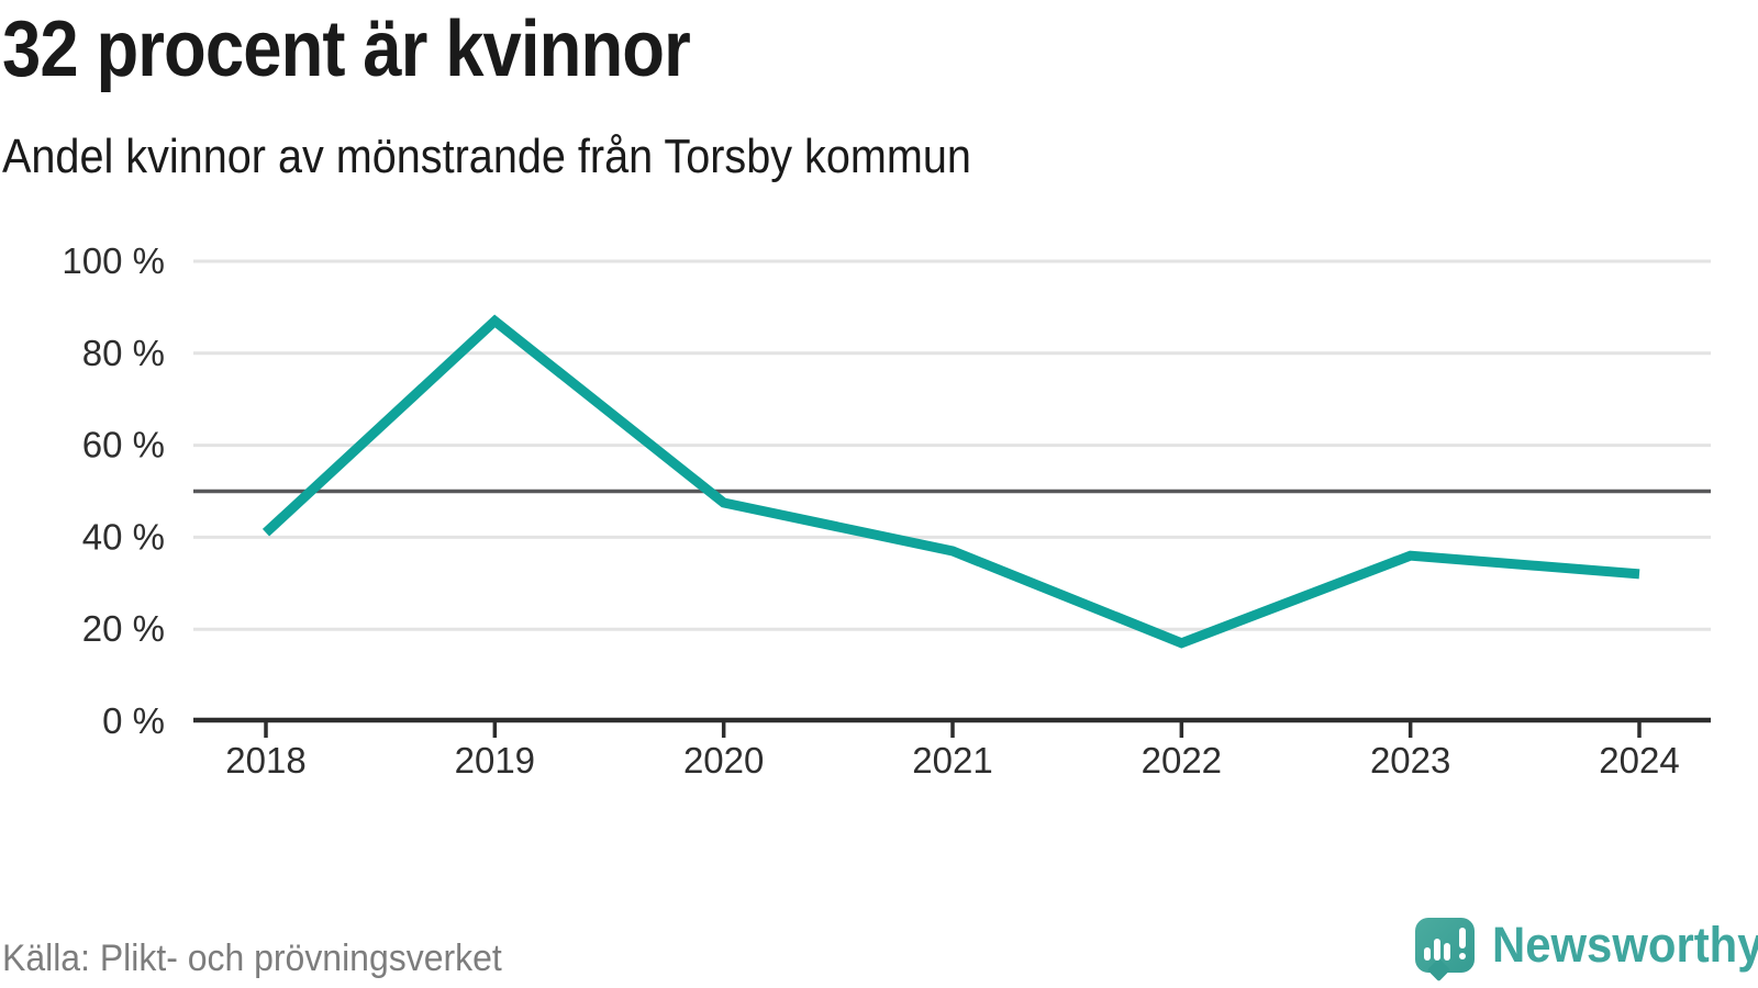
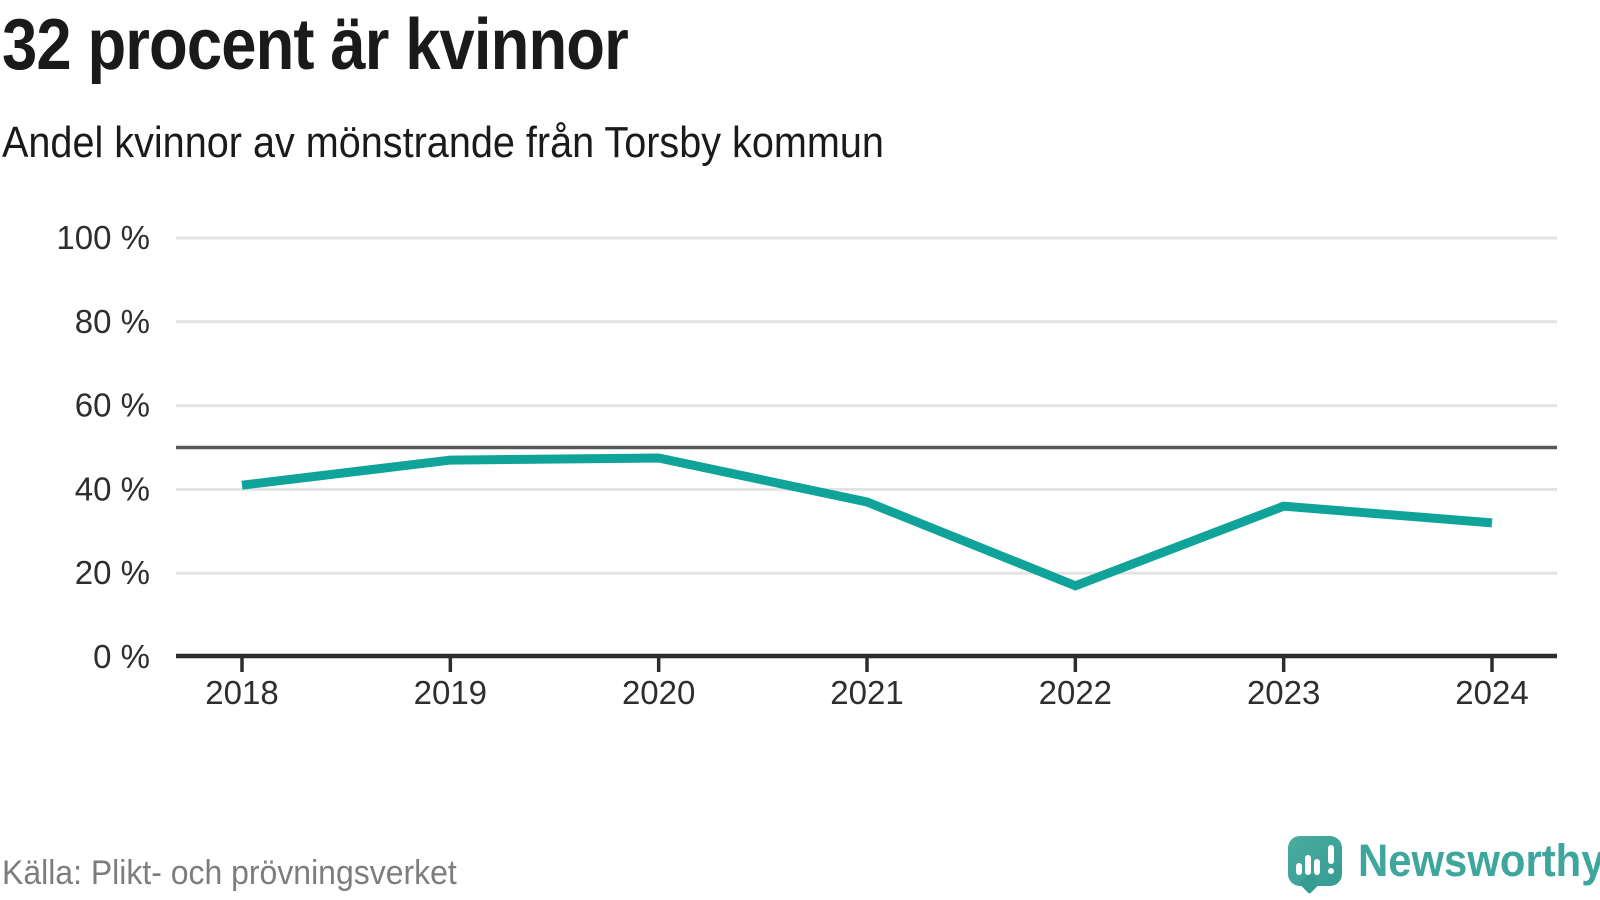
2019: 87% -> 47%
